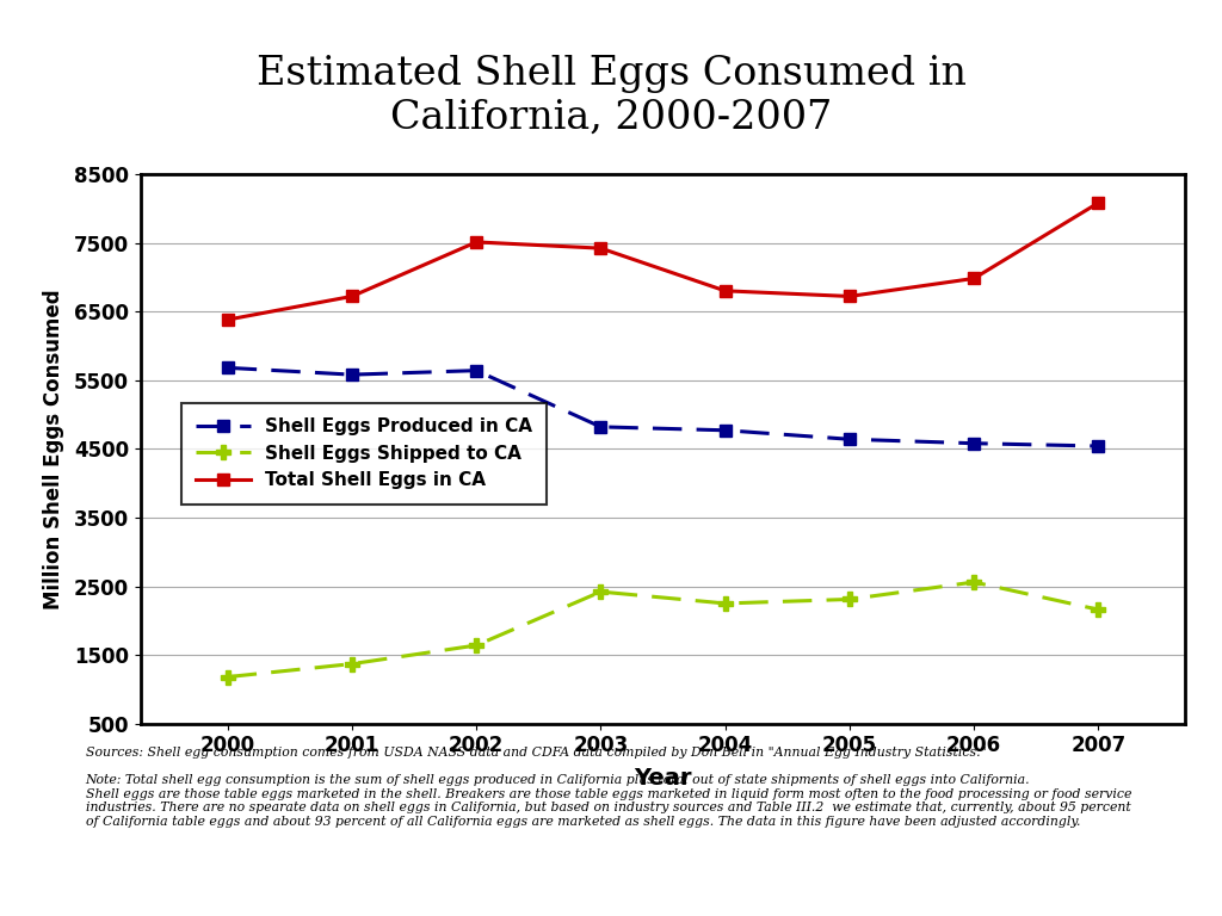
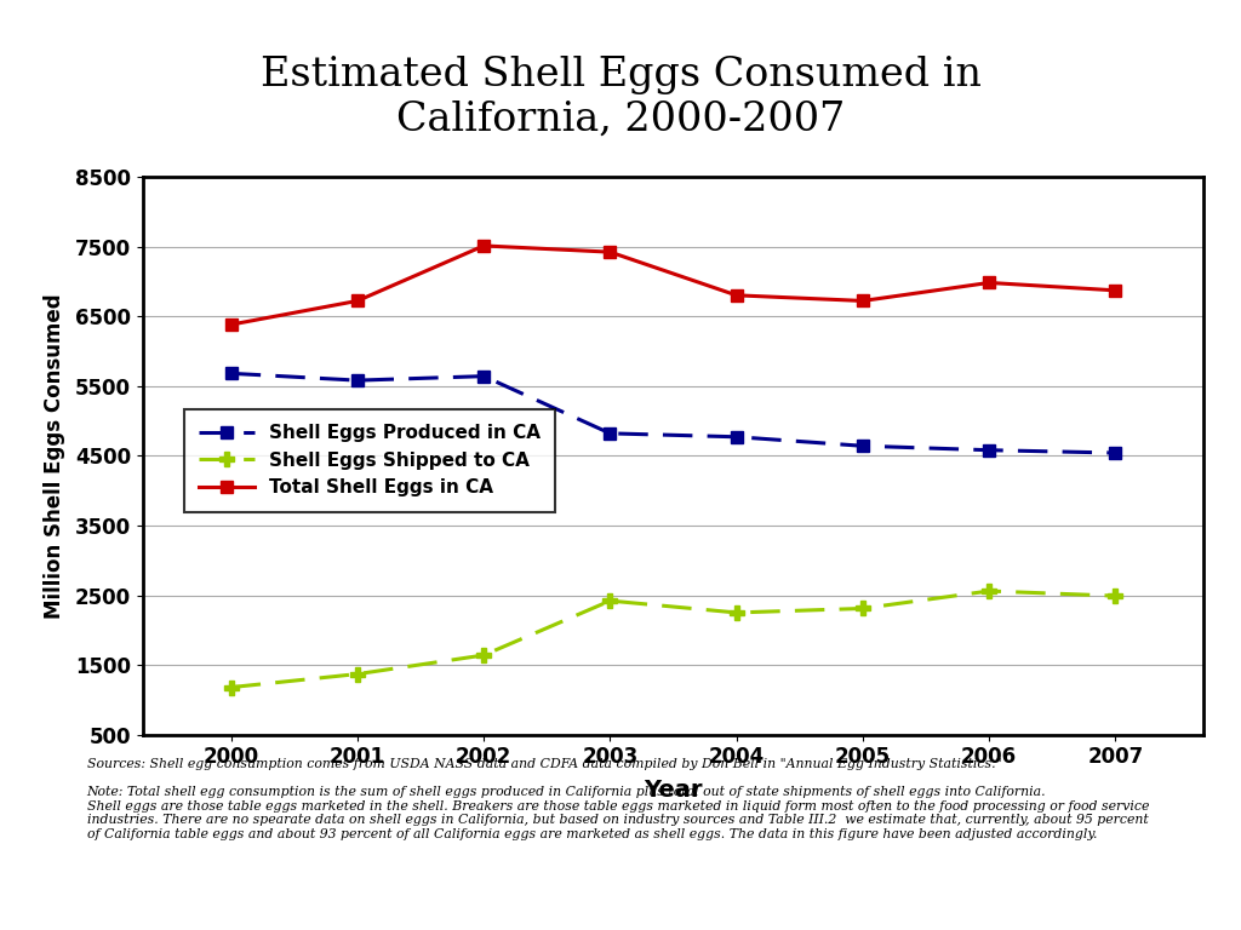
Shell Eggs Shipped to CA/2007: 2160 -> 2490
Total Shell Eggs in CA/2007: 8080 -> 6870
